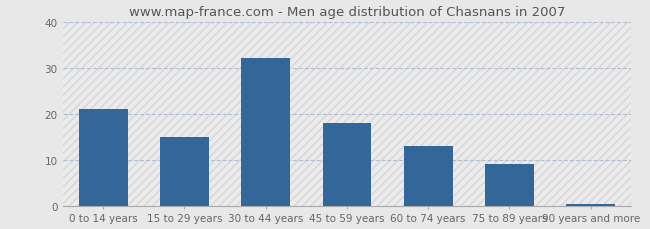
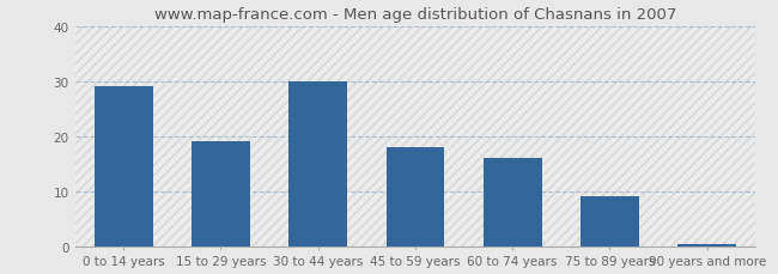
0 to 14 years: 21.0 -> 29.0
15 to 29 years: 15.0 -> 19.0
30 to 44 years: 32.0 -> 30.0
60 to 74 years: 13.0 -> 16.0
